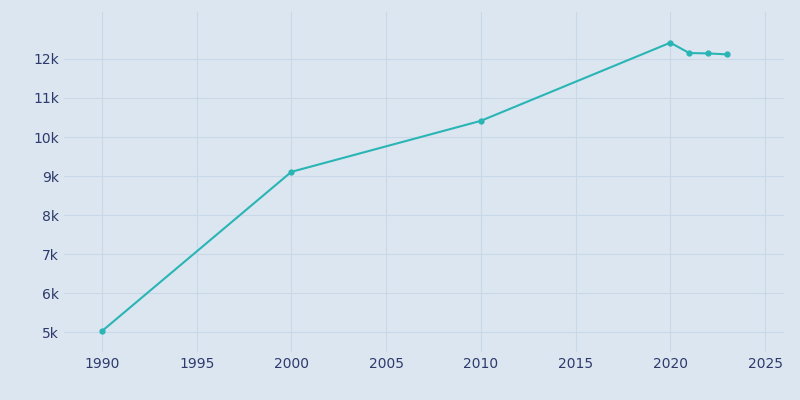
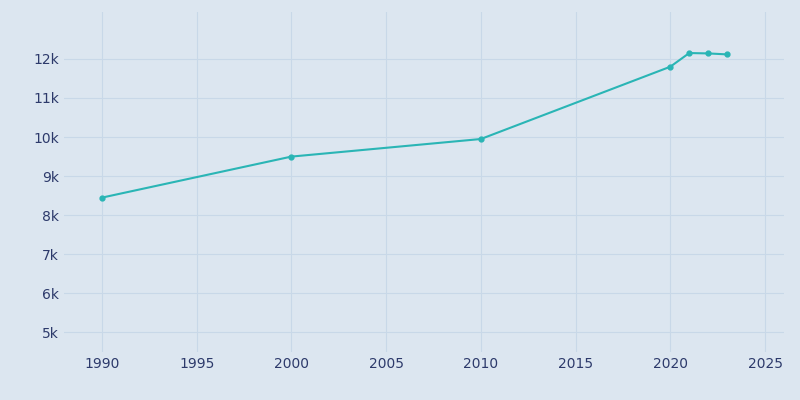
1990: 5.03k -> 8.45k
2000: 9.11k -> 9.50k
2010: 10.42k -> 9.95k
2020: 12.42k -> 11.80k
